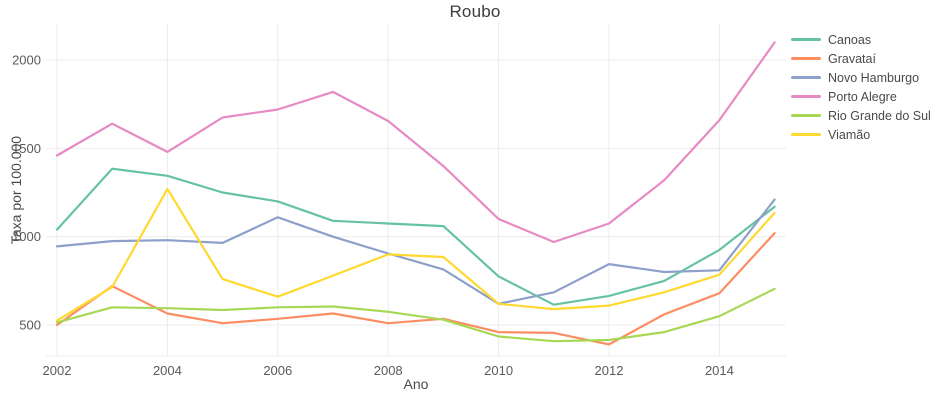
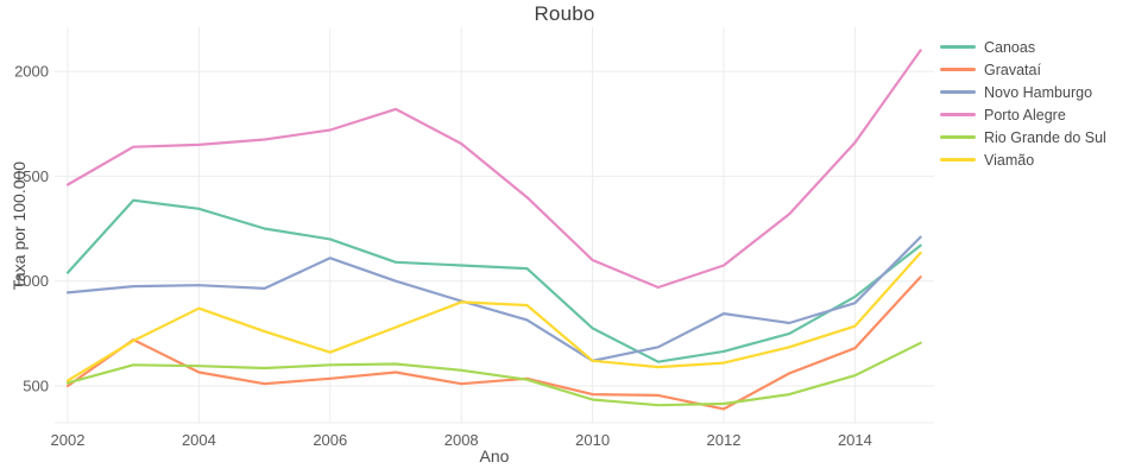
Porto Alegre/2004: 1480 -> 1650
Viamão/2004: 1270 -> 870
Novo Hamburgo/2014: 810 -> 900
